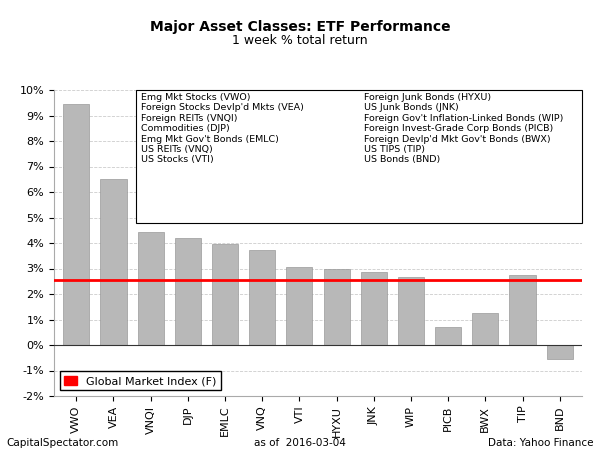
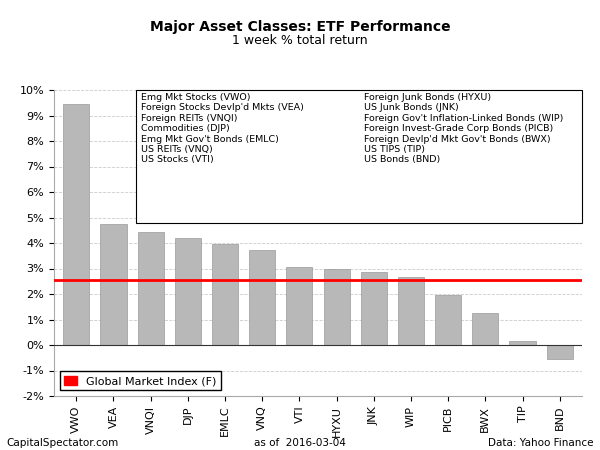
VEA: 6.50% -> 4.75%
PICB: 0.70% -> 1.97%
TIP: 2.75% -> 0.15%
